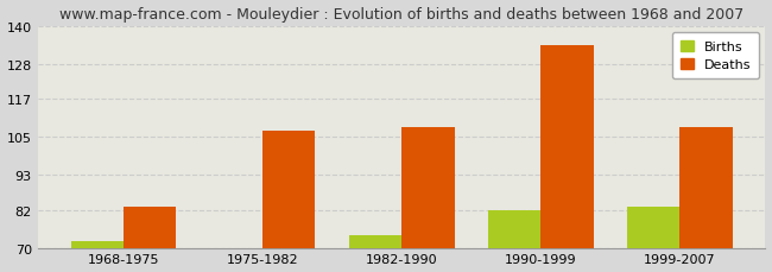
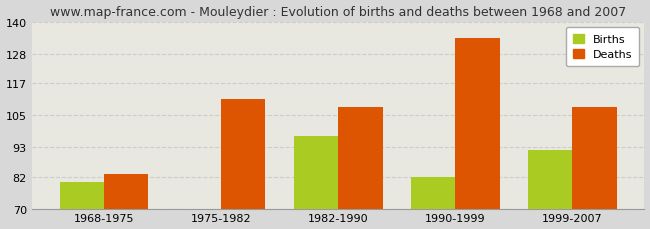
Births/1968-1975: 72 -> 80
Deaths/1975-1982: 107 -> 111
Births/1982-1990: 74 -> 97
Births/1999-2007: 83 -> 92
